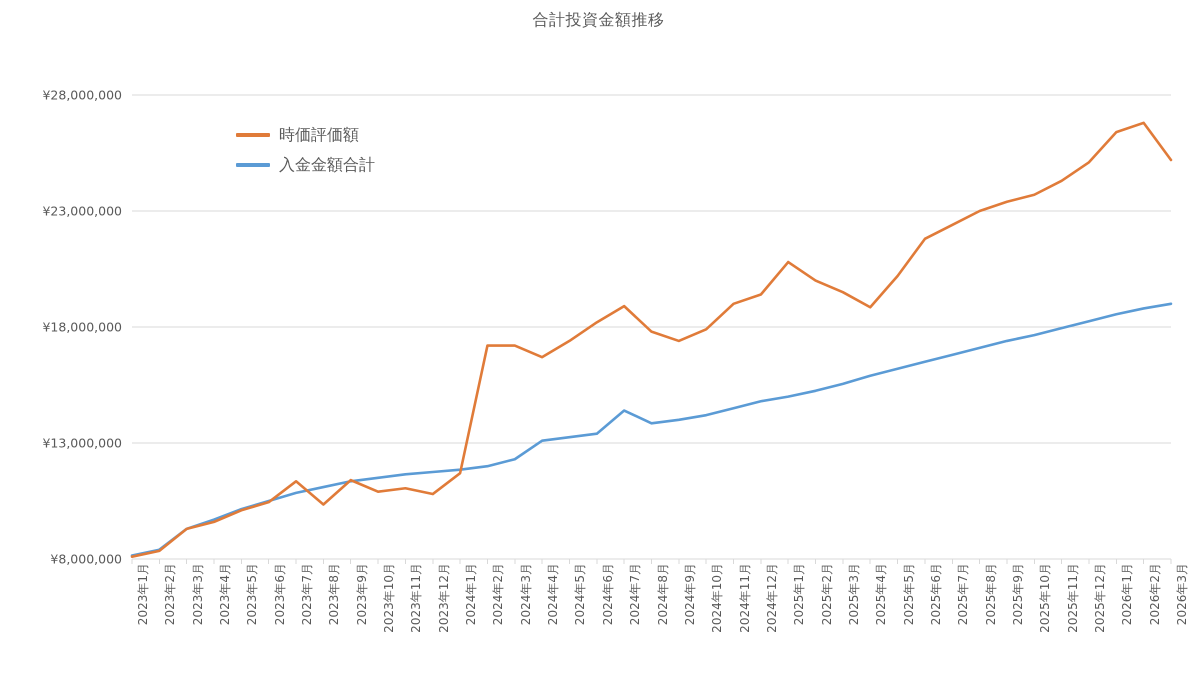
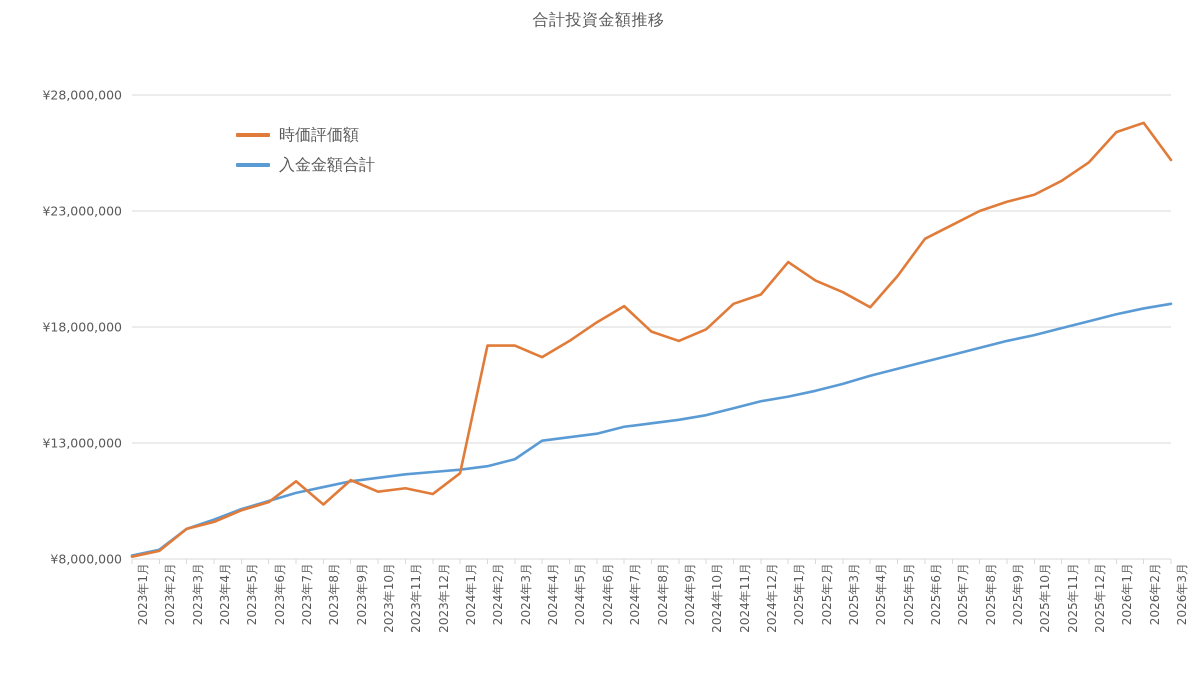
入金金額合計/2024年7月: ¥14400000 -> ¥13700000
